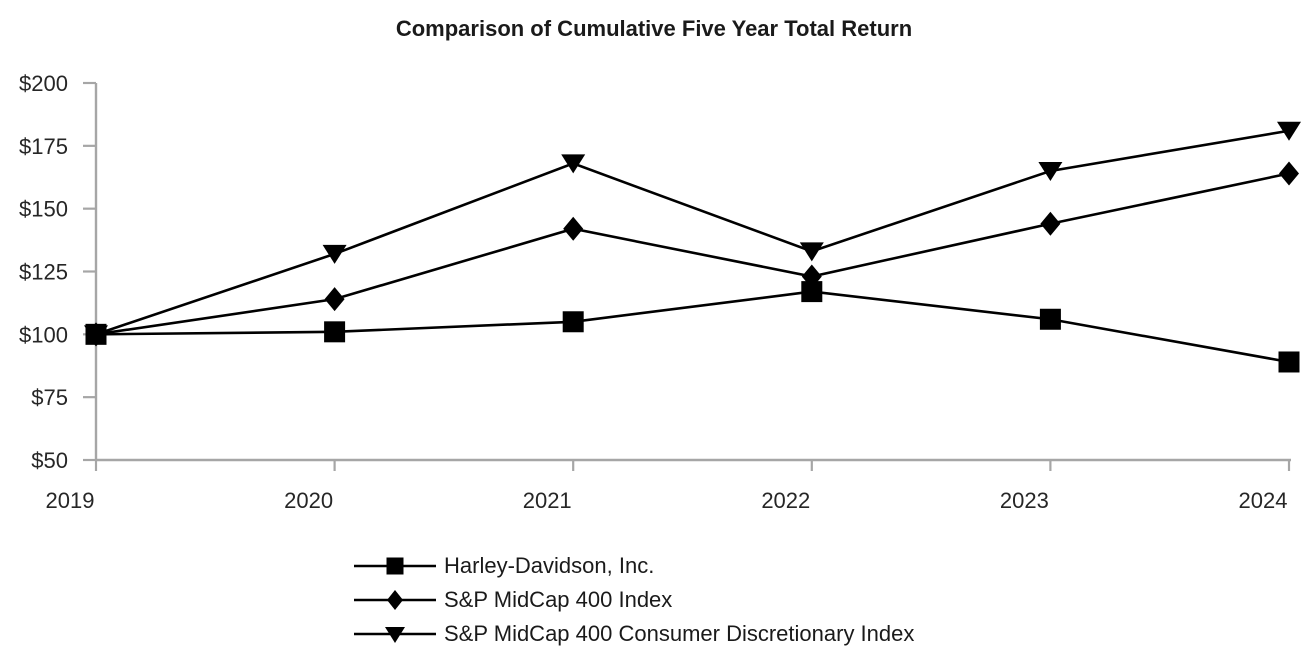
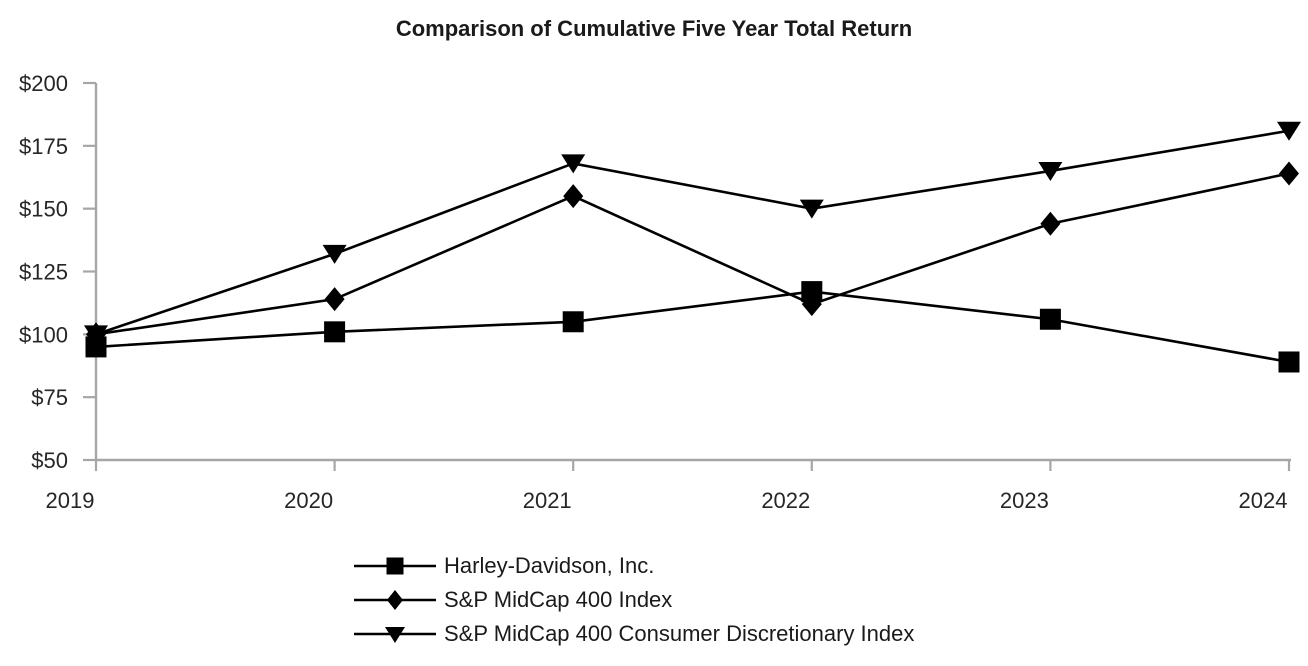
Harley-Davidson, Inc./2019: $100 -> $95
S&P MidCap 400 Index/2021: $142 -> $155
S&P MidCap 400 Index/2022: $123 -> $112
S&P MidCap 400 Consumer Discretionary Index/2022: $133 -> $150
